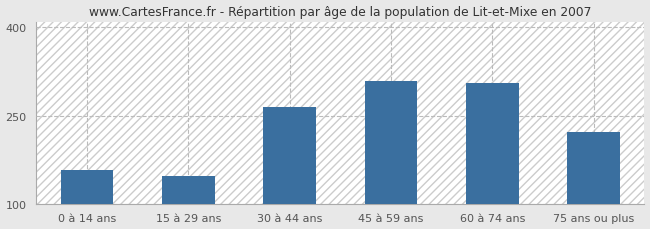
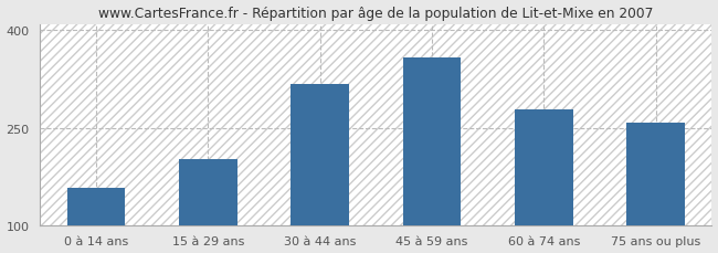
15 à 29 ans: 148 -> 202
30 à 44 ans: 265 -> 318
45 à 59 ans: 308 -> 358
60 à 74 ans: 305 -> 278
75 ans ou plus: 222 -> 258
